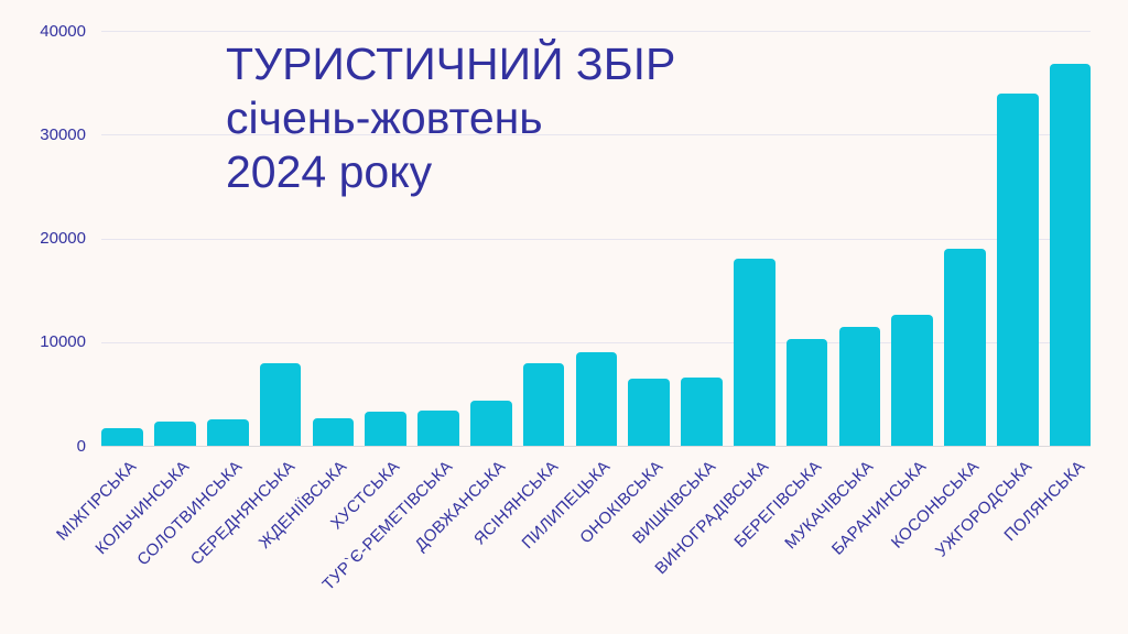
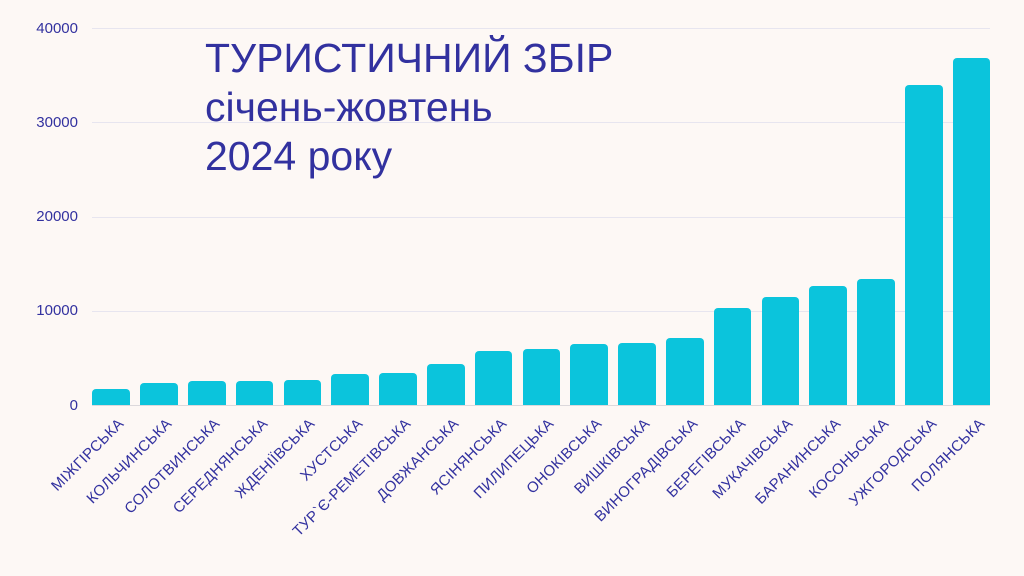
СЕРЕДНЯНСЬКА: 8000 -> 3000
ЯСІНЯНСЬКА: 8000 -> 6000
ПИЛИПЕЦЬКА: 9000 -> 6000
ВИНОГРАДІВСЬКА: 18000 -> 7000
КОСОНЬСЬКА: 19000 -> 13000
